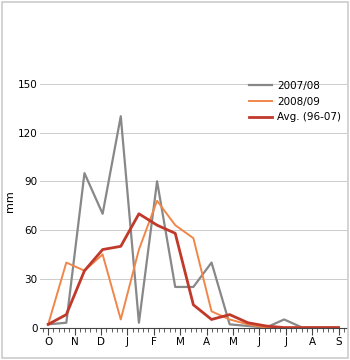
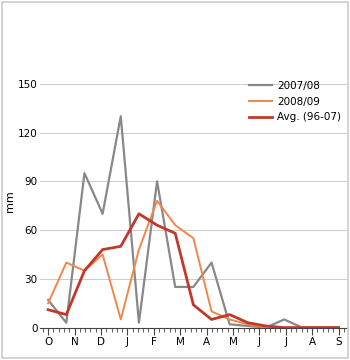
2007/08/O: 2 -> 17
2008/09/O: 2 -> 15
Avg. (96-07)/O: 2 -> 11
